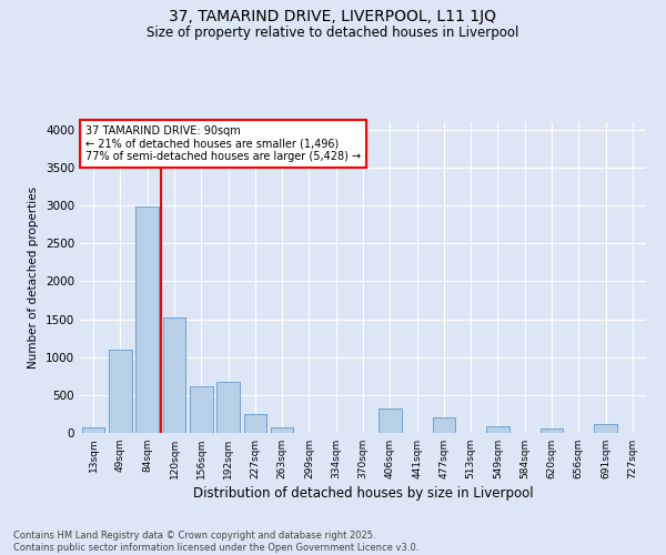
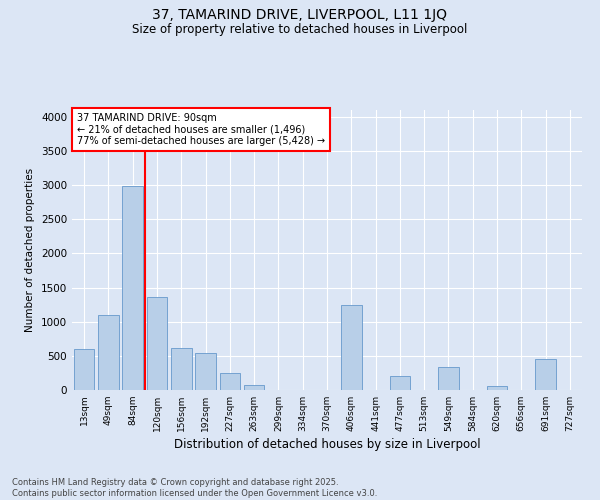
13sqm: 80 -> 600
120sqm: 1520 -> 1360
192sqm: 670 -> 540
406sqm: 320 -> 1240
549sqm: 100 -> 340
691sqm: 110 -> 460
